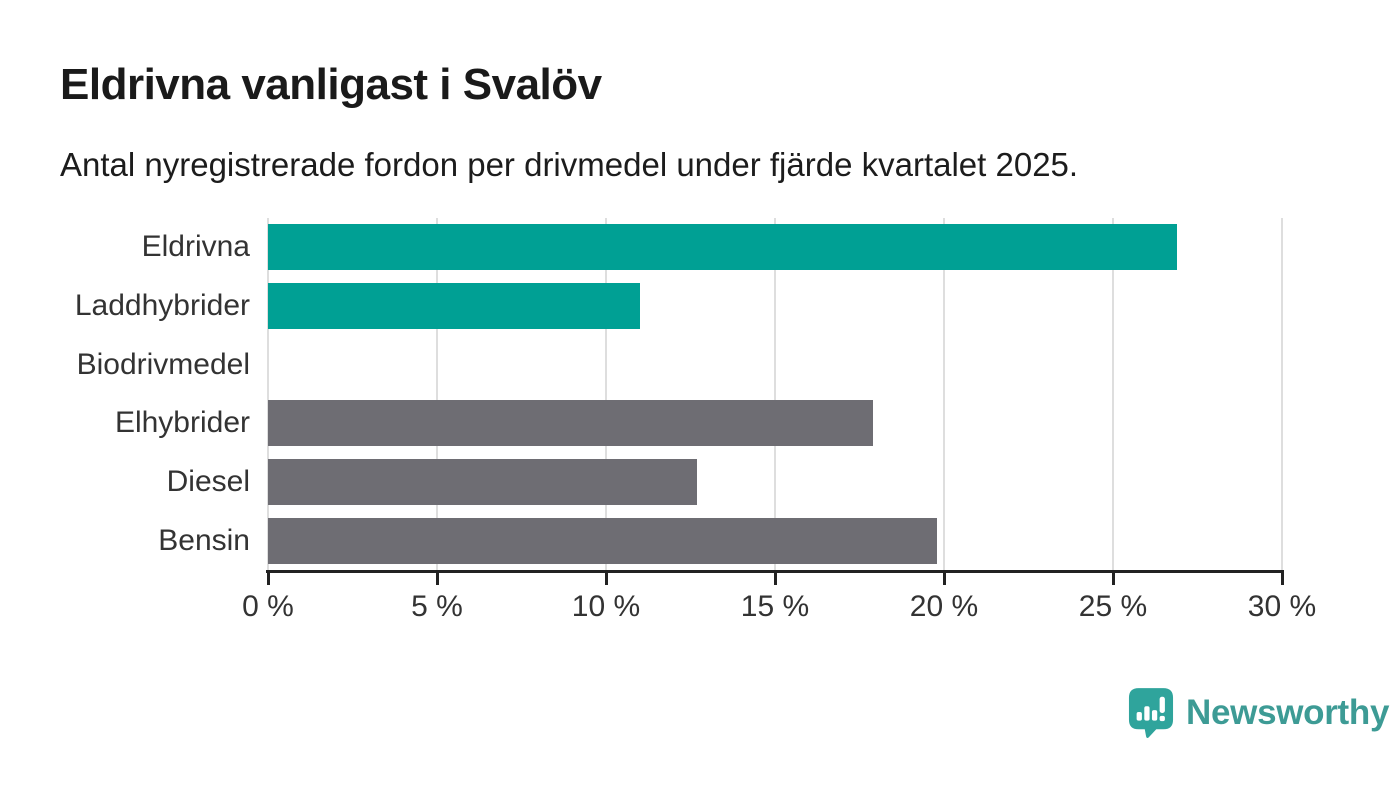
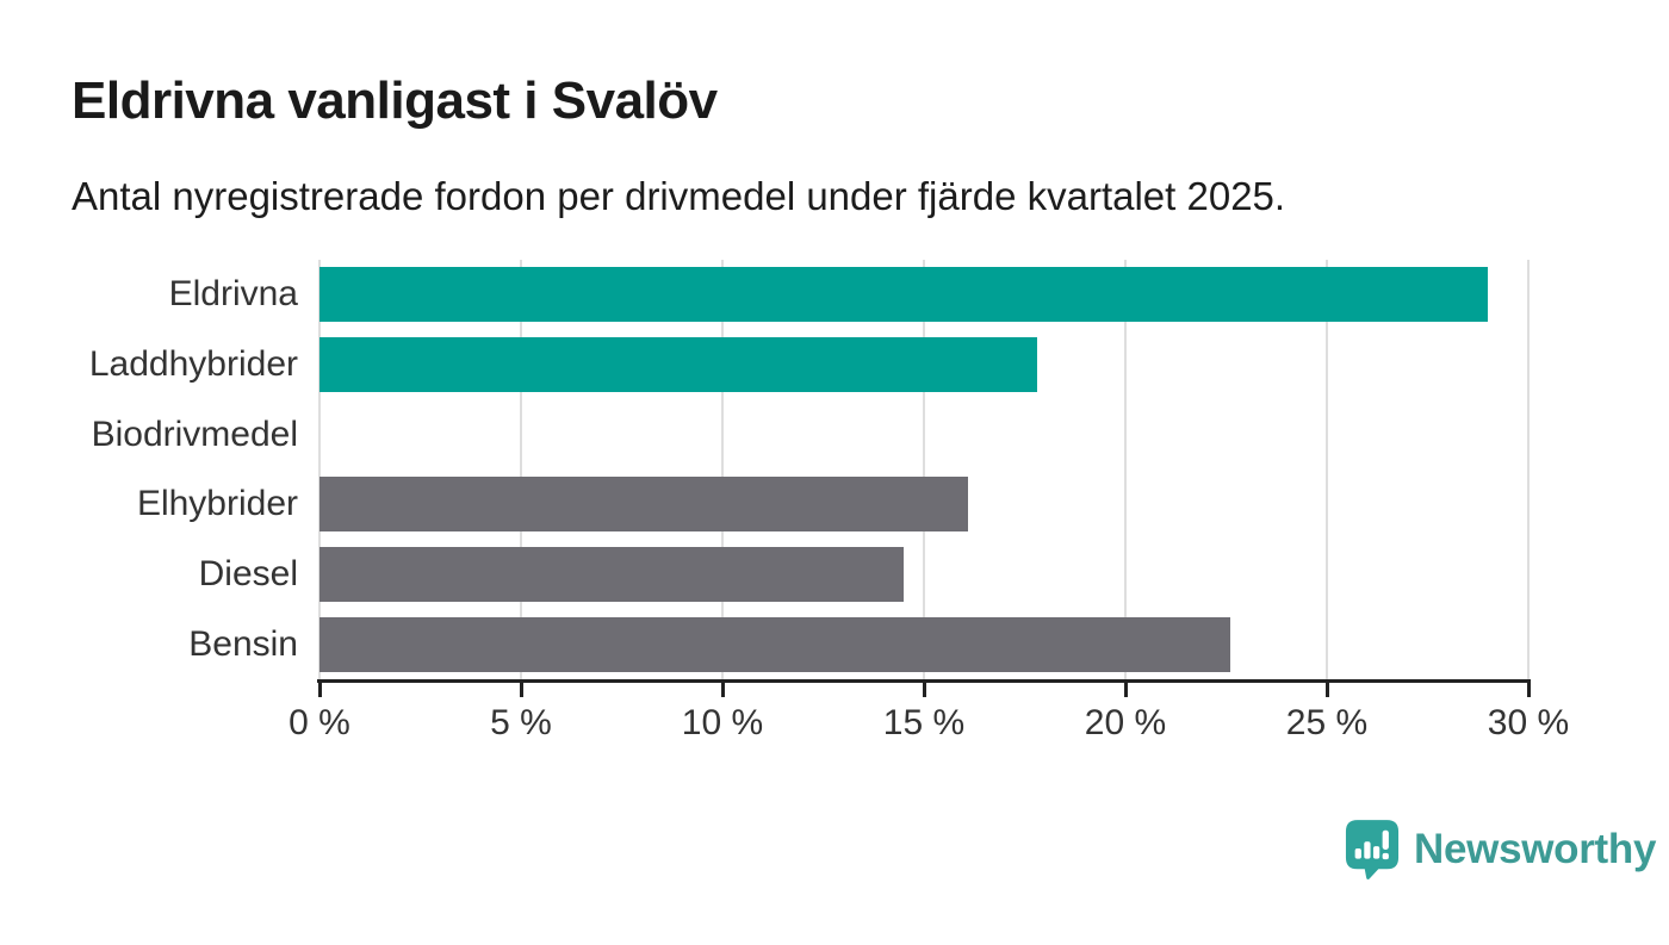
Eldrivna: 26.9% -> 29.0%
Laddhybrider: 11.0% -> 17.8%
Elhybrider: 17.9% -> 16.1%
Diesel: 12.7% -> 14.5%
Bensin: 19.8% -> 22.6%
